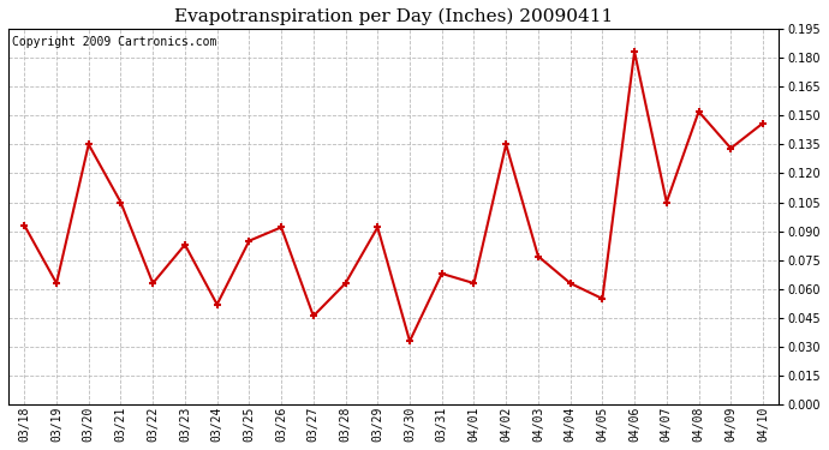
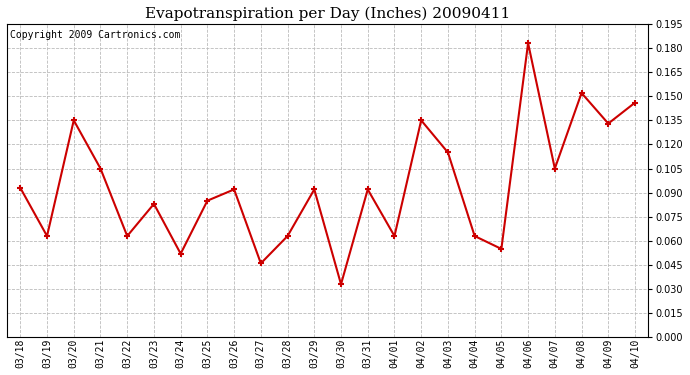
03/31: 0.068 -> 0.092
04/03: 0.077 -> 0.115
